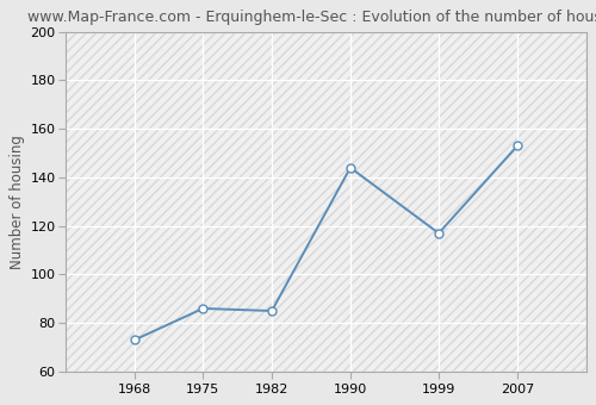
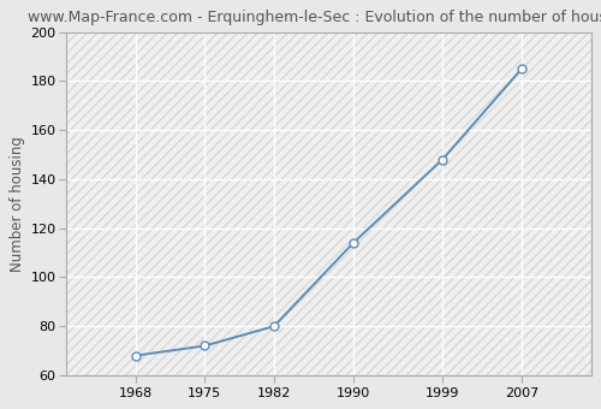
1968: 73 -> 68
1975: 86 -> 72
1982: 85 -> 80
1990: 144 -> 114
1999: 117 -> 148
2007: 153 -> 185
